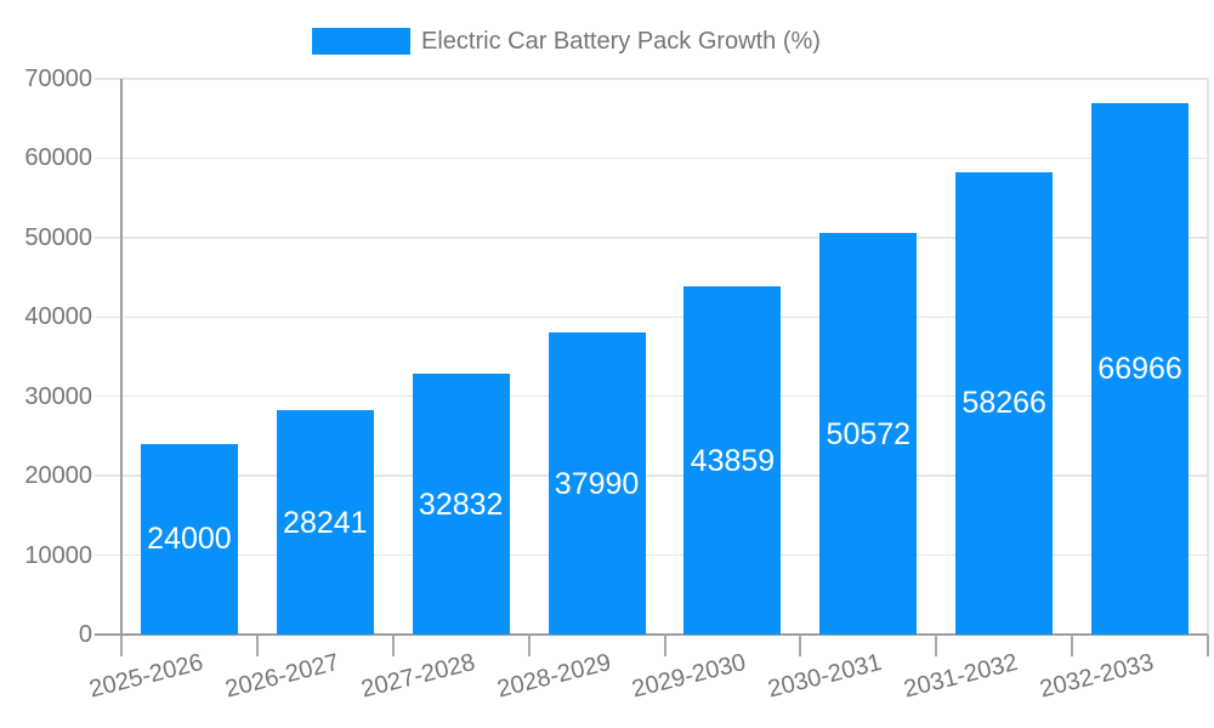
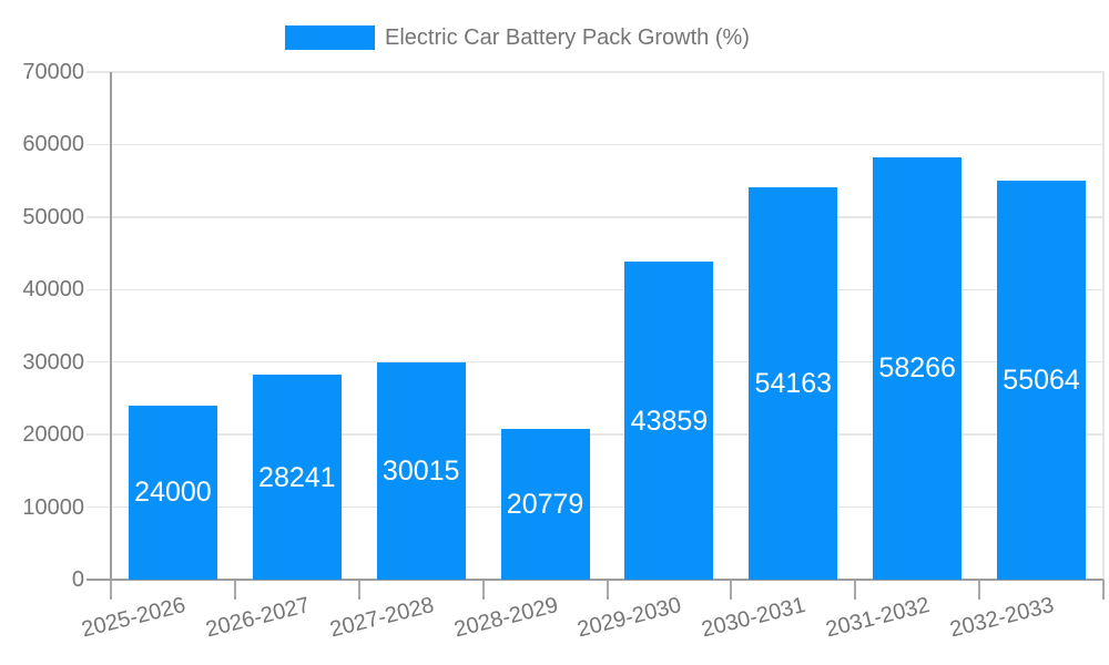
2027-2028: 32832 -> 30015
2028-2029: 37990 -> 20779
2030-2031: 50572 -> 54163
2032-2033: 66966 -> 55064
